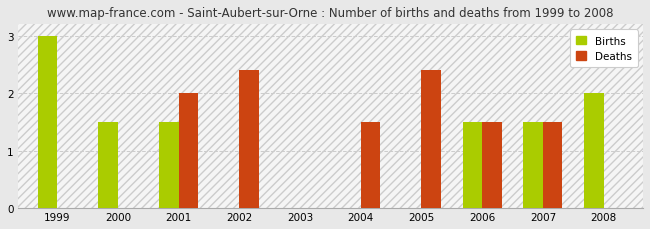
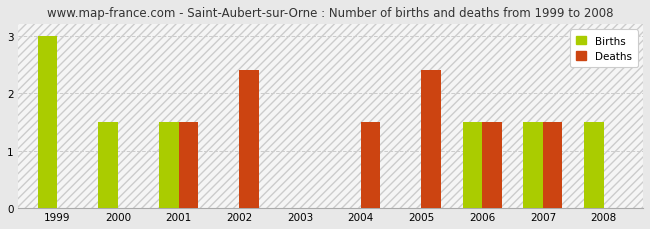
Deaths/2001: 2.0 -> 1.5
Births/2008: 2.0 -> 1.5
